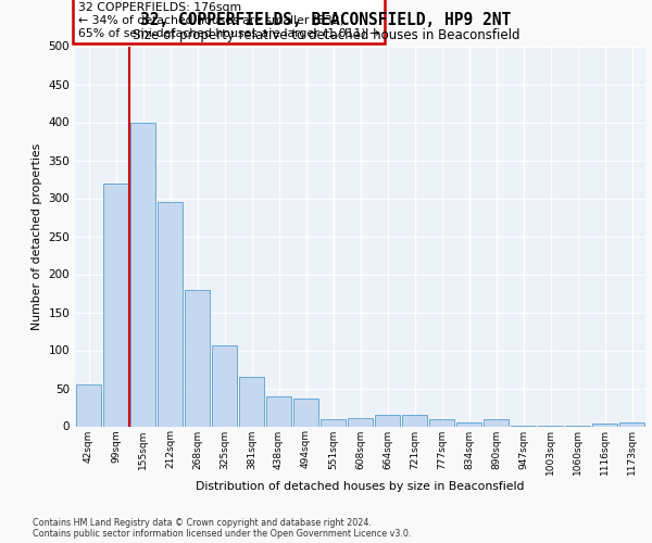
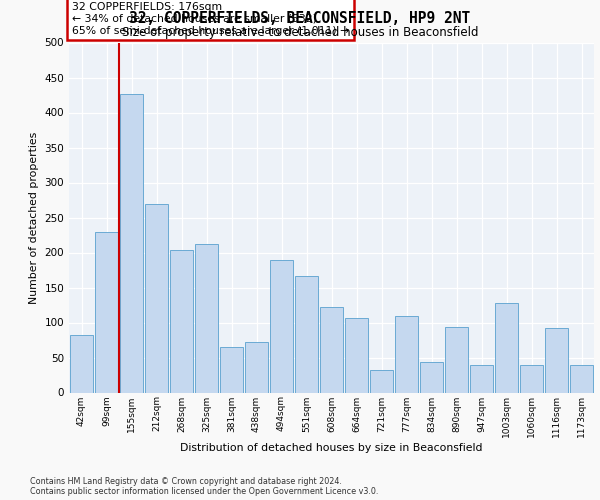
42sqm: 55 -> 82
99sqm: 320 -> 230
155sqm: 400 -> 426
212sqm: 295 -> 270
268sqm: 180 -> 204
325sqm: 107 -> 212
438sqm: 40 -> 72
494sqm: 36 -> 190
551sqm: 10 -> 166
608sqm: 11 -> 122
664sqm: 15 -> 106
721sqm: 15 -> 32
777sqm: 9 -> 110
834sqm: 5 -> 44
890sqm: 9 -> 94
947sqm: 1 -> 40
1003sqm: 1 -> 128
1060sqm: 1 -> 40
1116sqm: 4 -> 92
1173sqm: 5 -> 40
